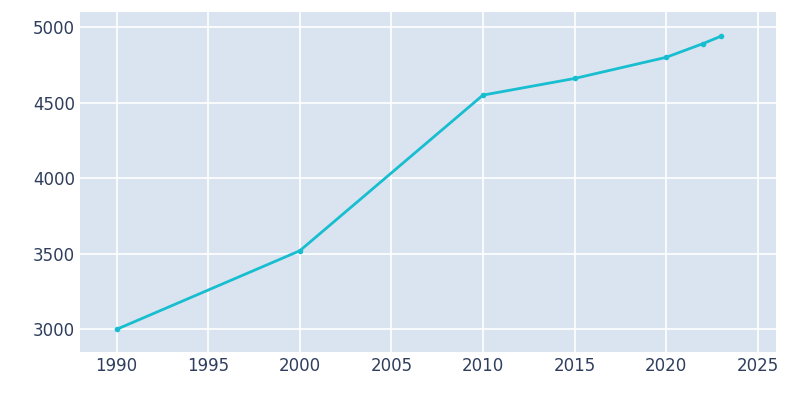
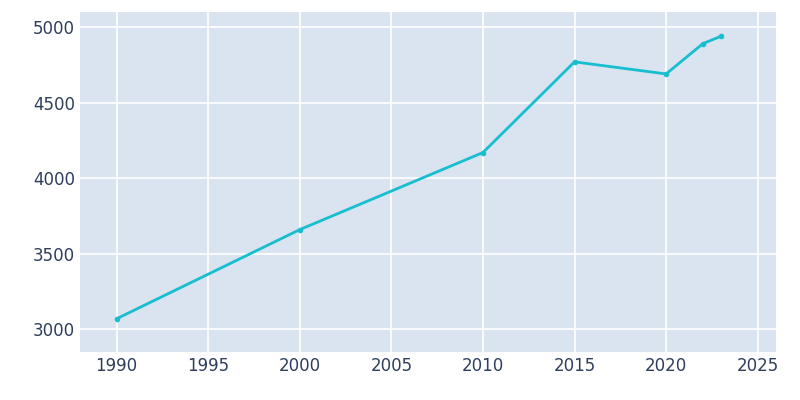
1990: 3000 -> 3070
2000: 3520 -> 3660
2010: 4550 -> 4170
2015: 4660 -> 4770
2020: 4800 -> 4690
